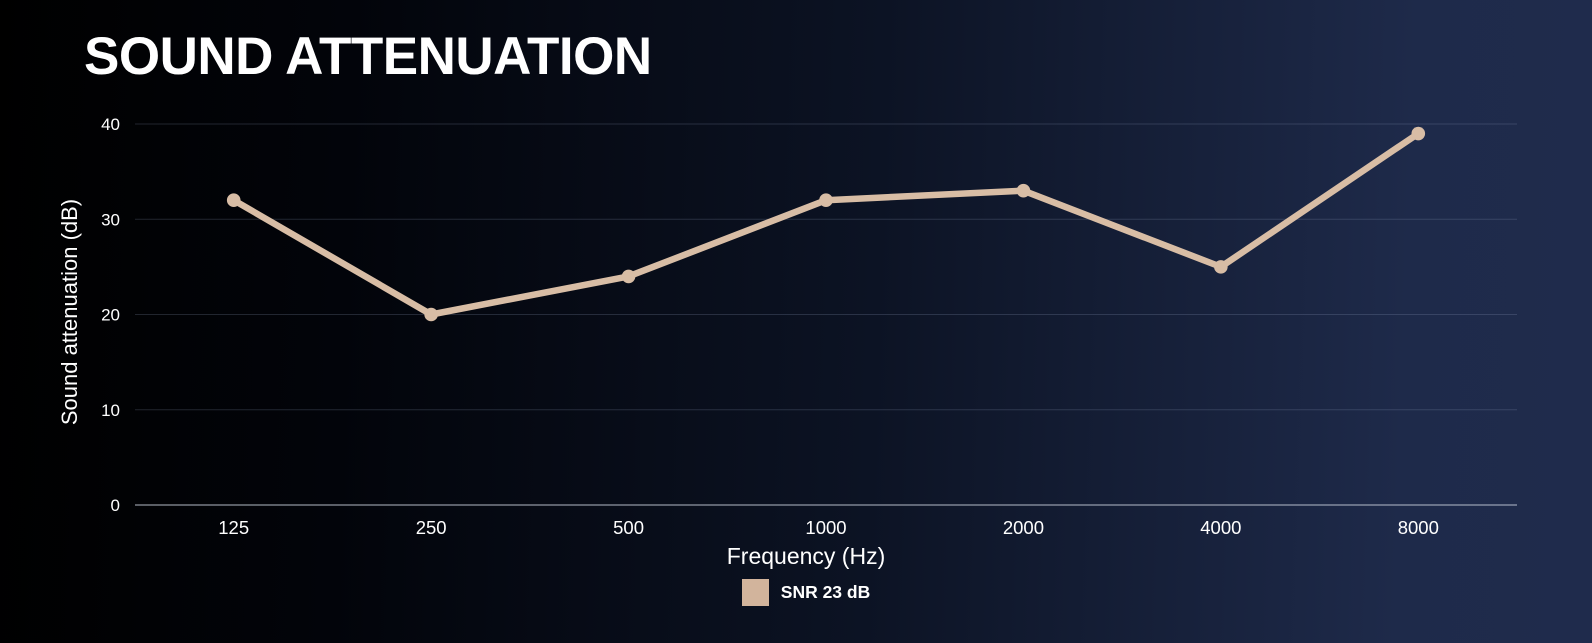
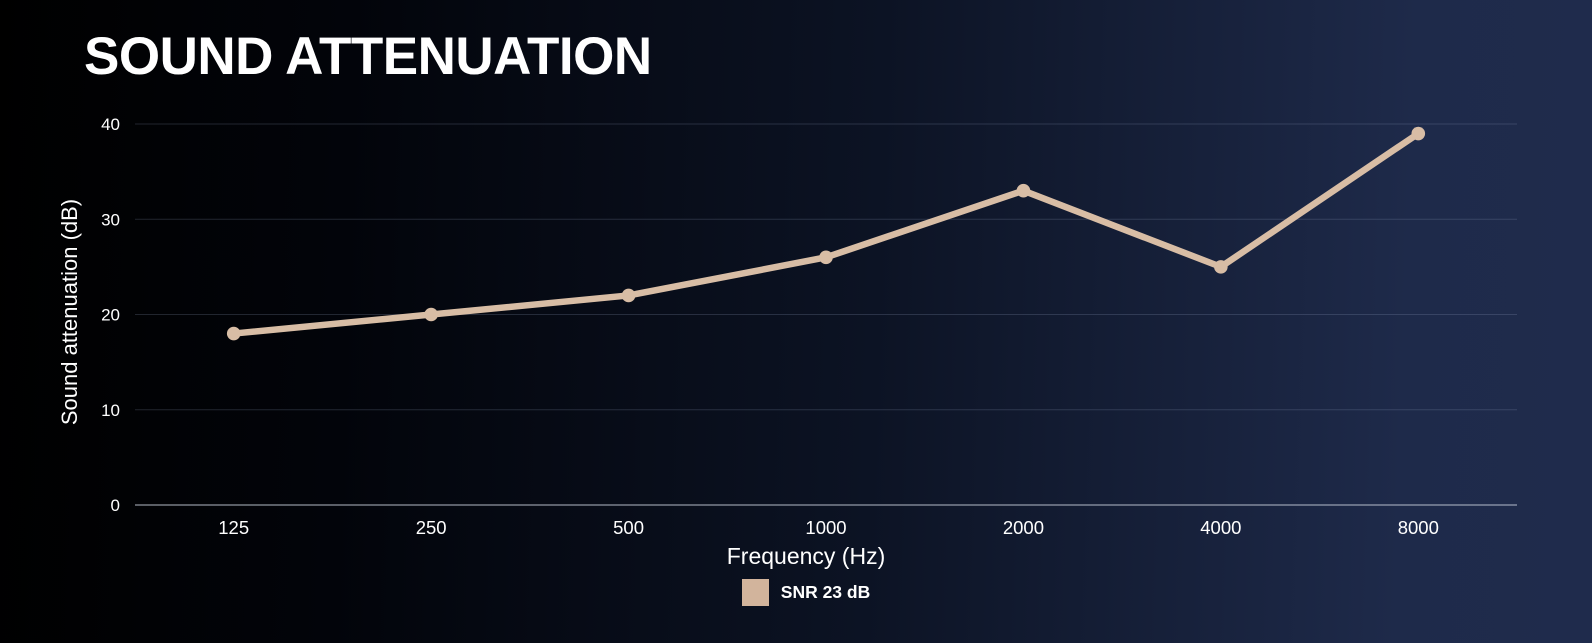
125: 32 -> 18
500: 24 -> 22
1000: 32 -> 26
